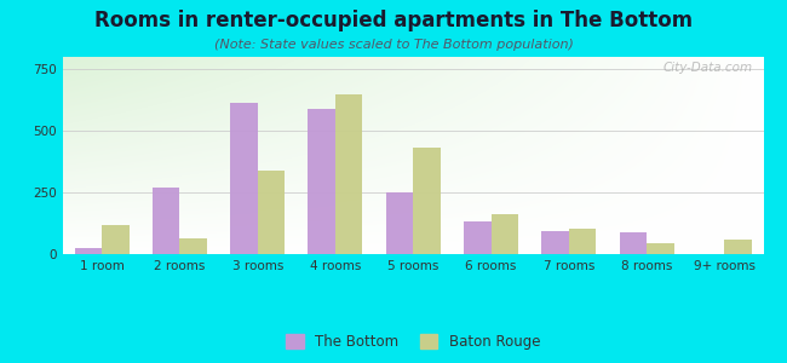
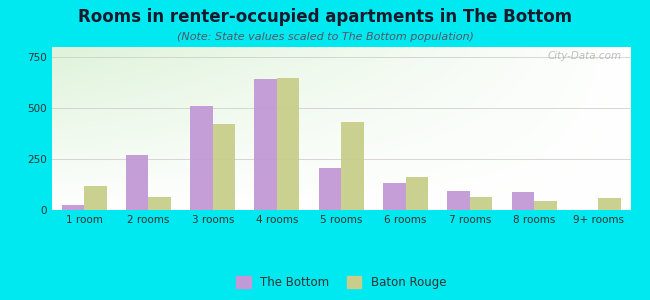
The Bottom/3 rooms: 610 -> 510
Baton Rouge/3 rooms: 340 -> 420
The Bottom/4 rooms: 585 -> 640
The Bottom/5 rooms: 250 -> 205
Baton Rouge/7 rooms: 105 -> 65
